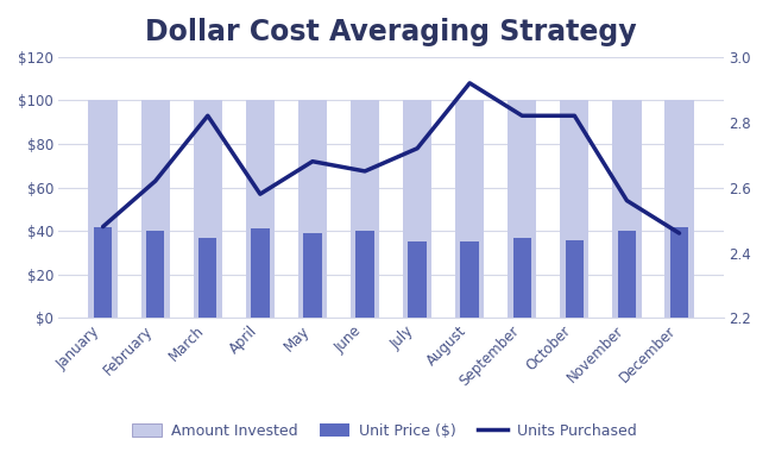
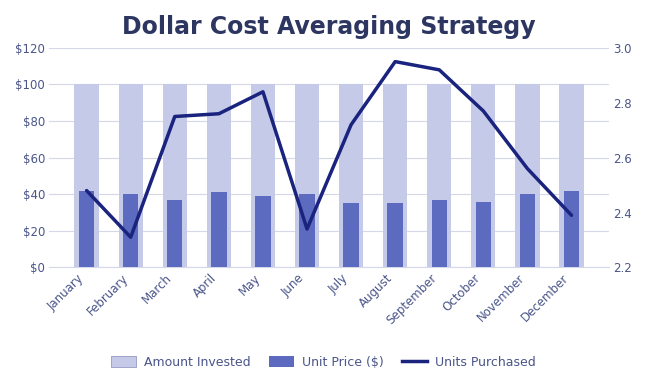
Units Purchased/February: 2.62 -> 2.31
Units Purchased/March: 2.82 -> 2.75
Units Purchased/April: 2.58 -> 2.76
Units Purchased/May: 2.68 -> 2.84
Units Purchased/June: 2.65 -> 2.34
Units Purchased/August: 2.92 -> 2.95
Units Purchased/September: 2.82 -> 2.92
Units Purchased/October: 2.82 -> 2.77
Units Purchased/December: 2.46 -> 2.39
